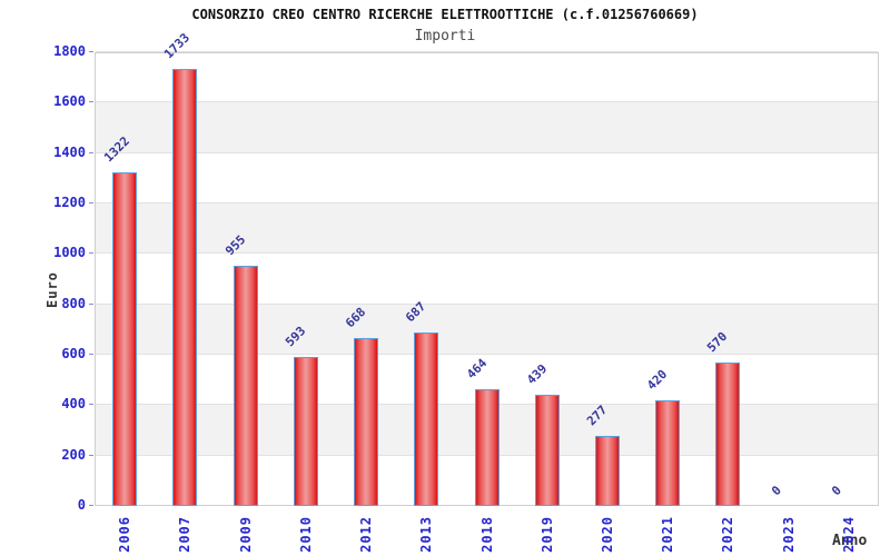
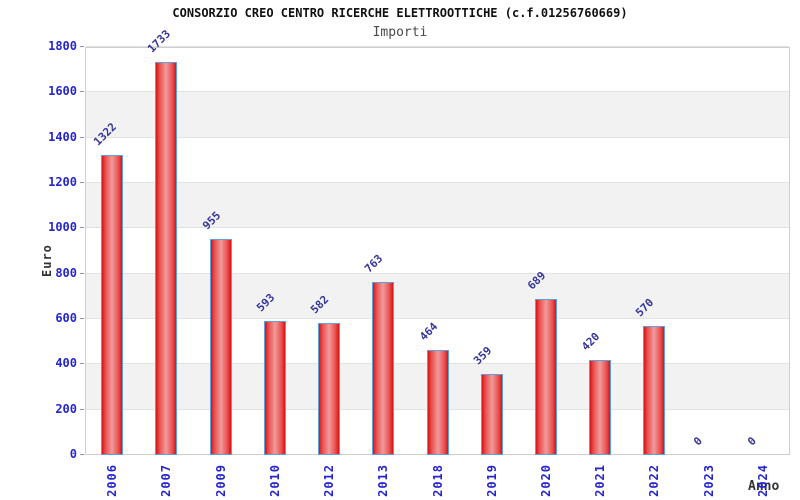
2012: 668 -> 582
2013: 687 -> 763
2019: 439 -> 359
2020: 277 -> 689
